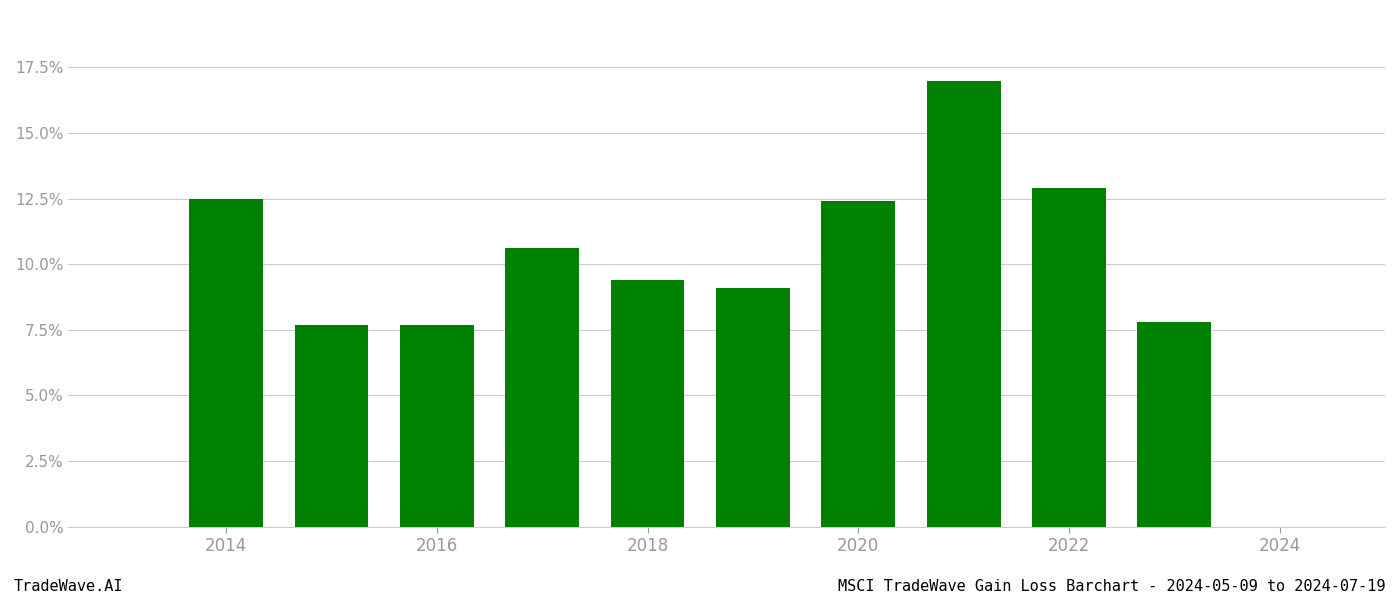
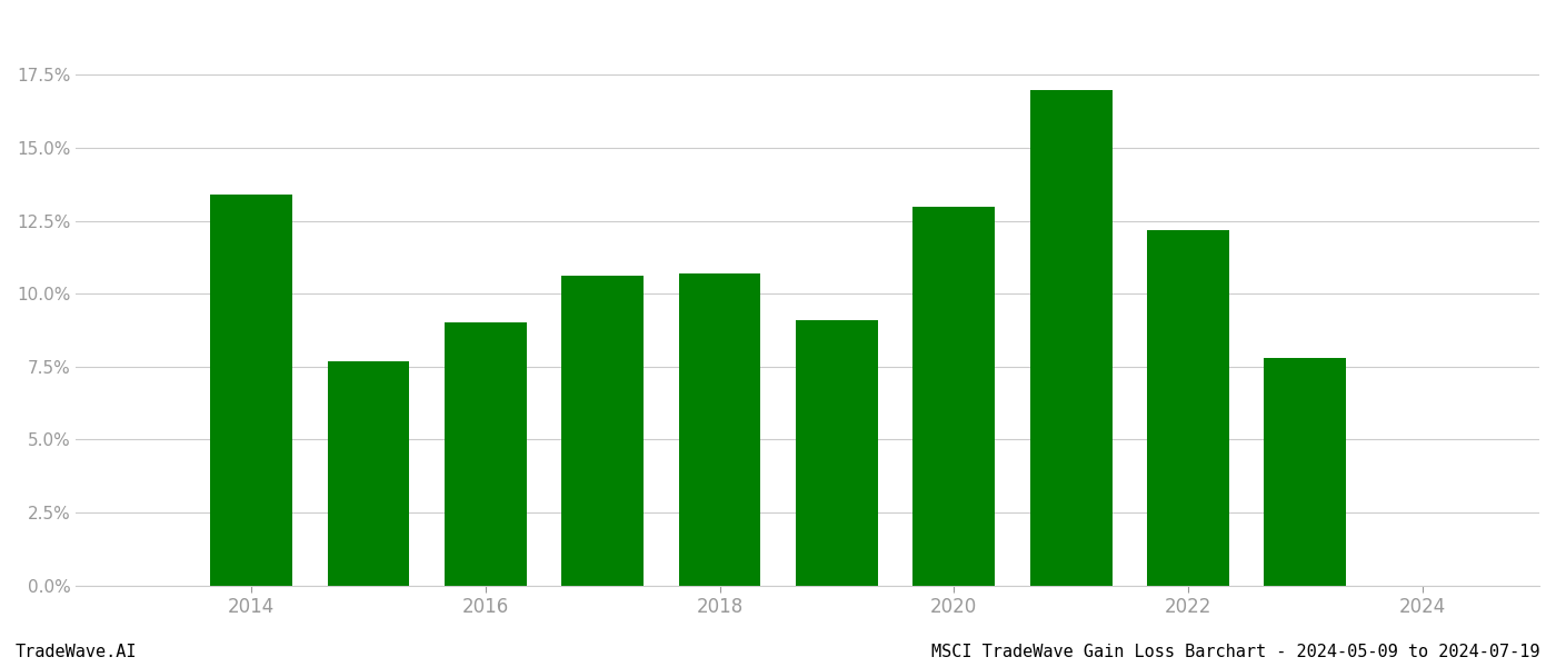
2014: 12.5% -> 13.4%
2016: 7.7% -> 9.0%
2018: 9.4% -> 10.7%
2020: 12.4% -> 13.0%
2022: 12.9% -> 12.2%
